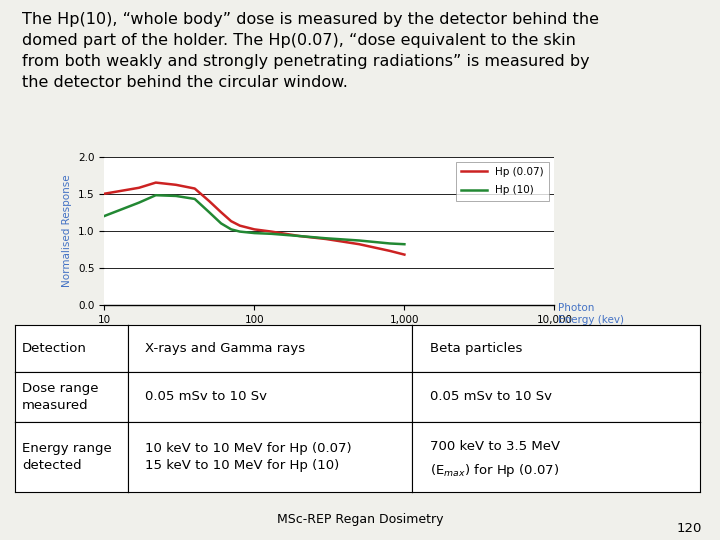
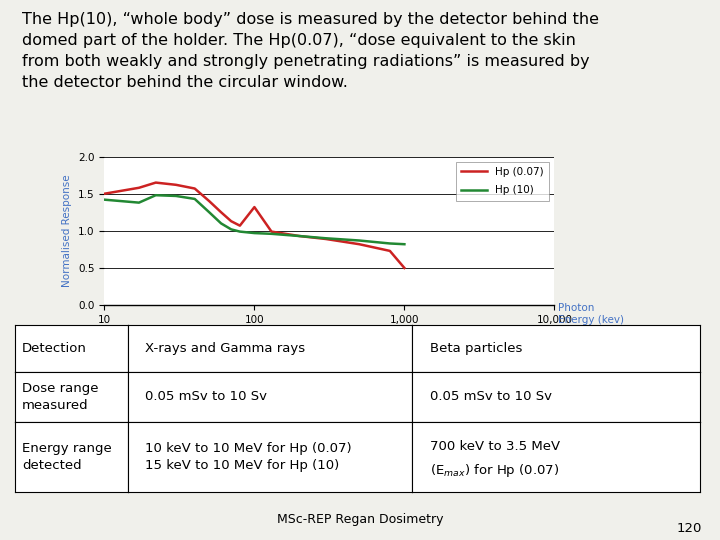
Hp (10)/10: 1.20 -> 1.42
Hp (0.07)/100: 1.02 -> 1.32
Hp (0.07)/1,000: 0.68 -> 0.50
